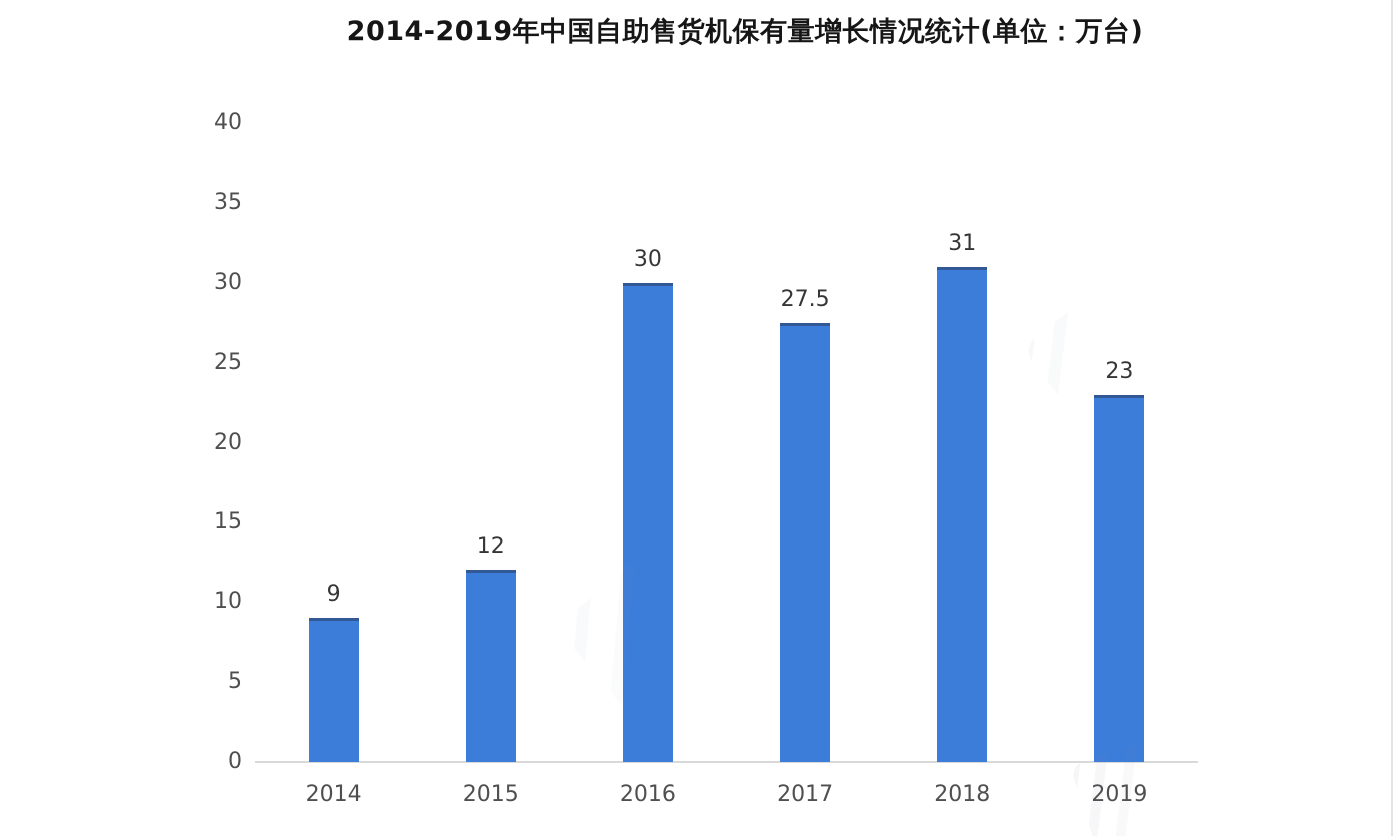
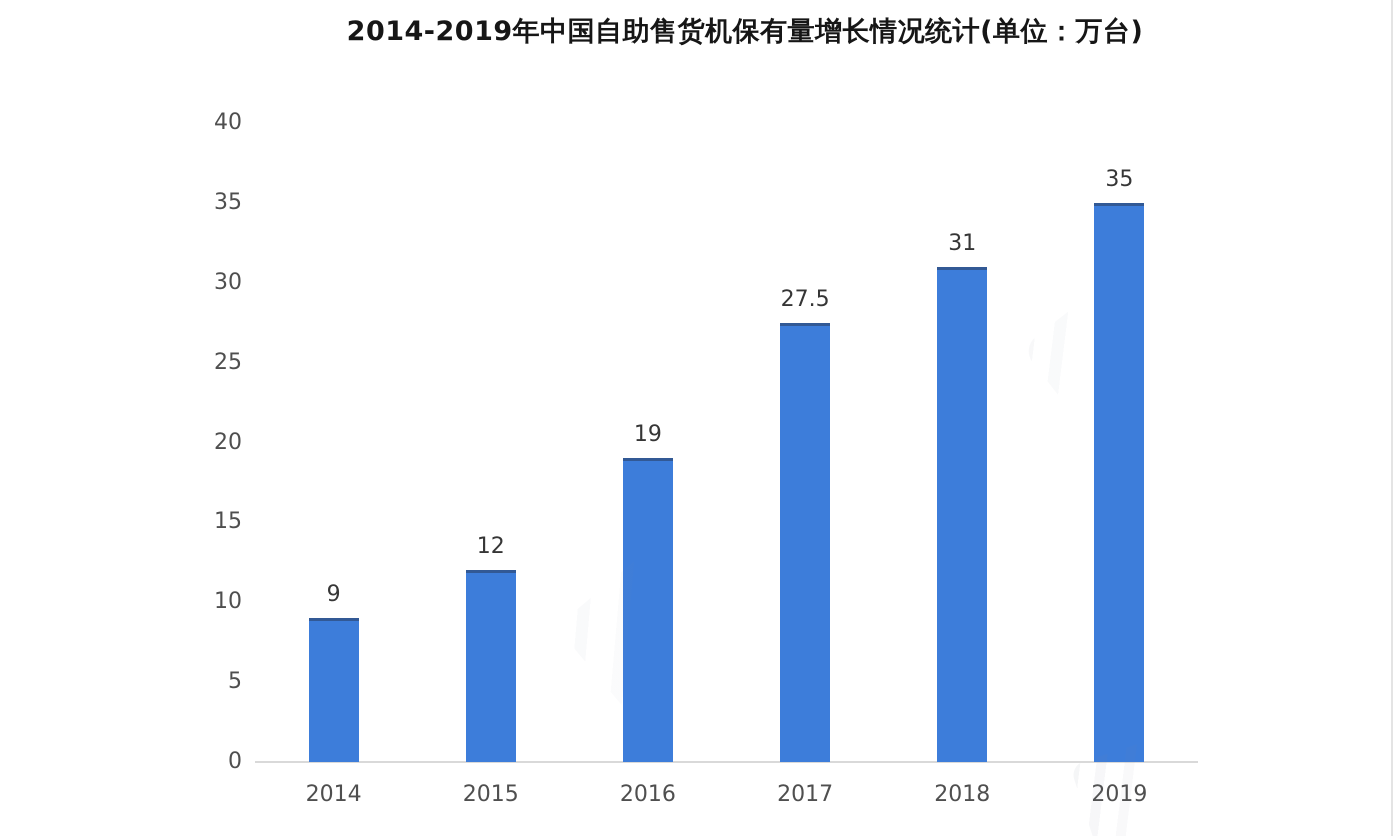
2016: 30 -> 19
2019: 23 -> 35
